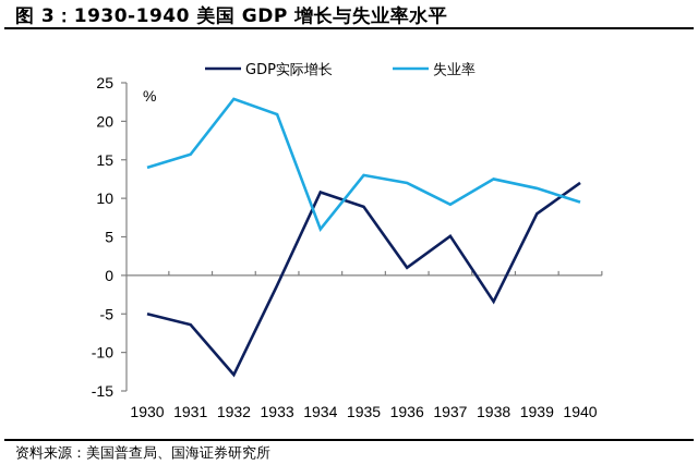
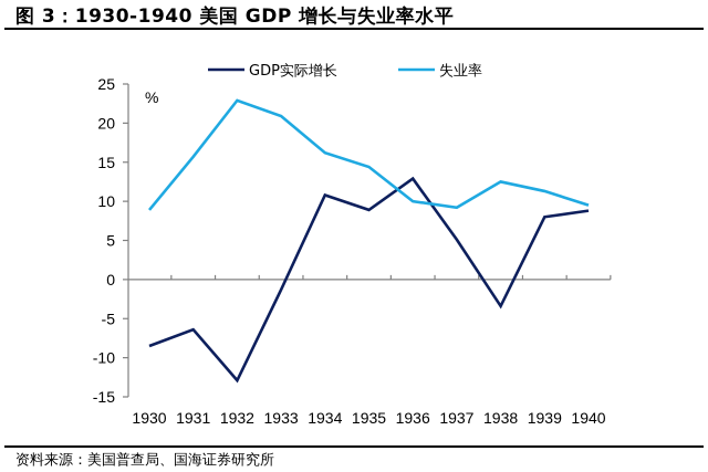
GDP实际增长/1930: -5 -> -8
失业率/1930: 14 -> 9
失业率/1934: 6 -> 16
失业率/1935: 13 -> 14
GDP实际增长/1936: 1 -> 13
失业率/1936: 12 -> 10
GDP实际增长/1940: 12 -> 9
